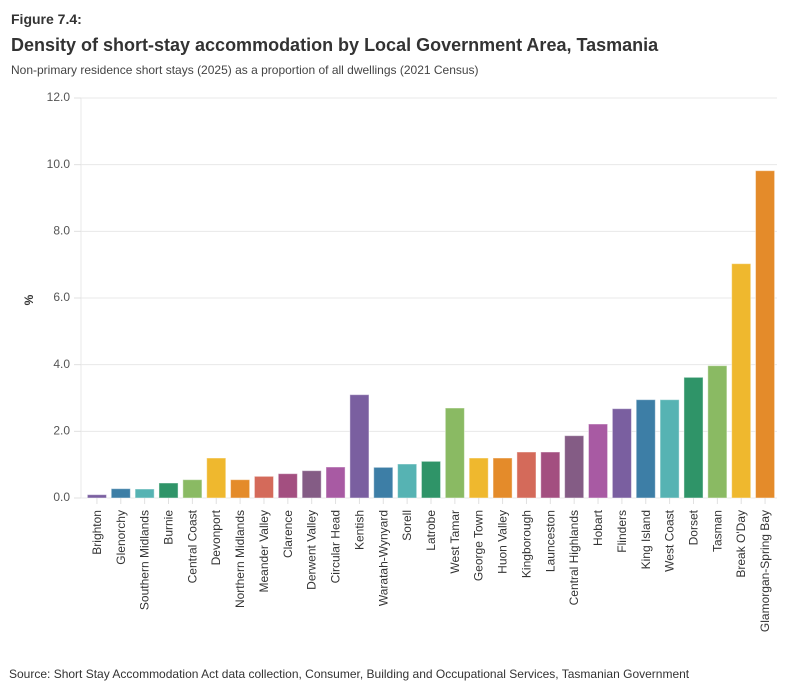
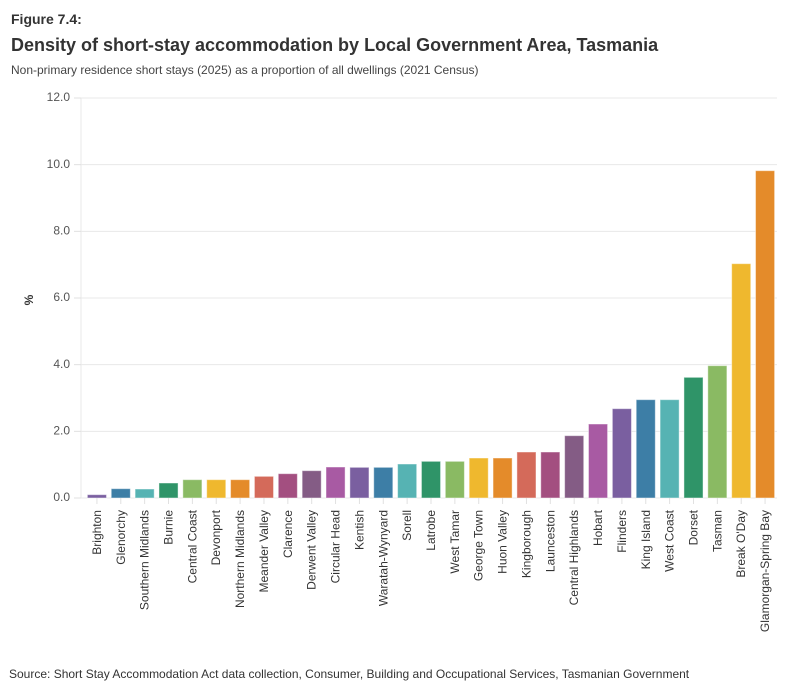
Devonport: 1.2 -> 0.6
Kentish: 3.1 -> 0.9
West Tamar: 2.7 -> 1.1
